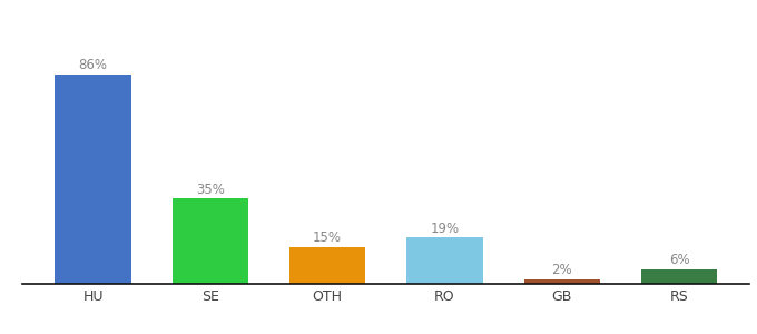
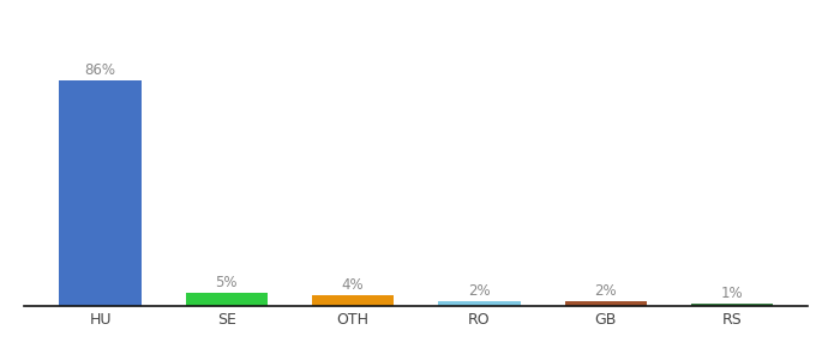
SE: 35% -> 5%
OTH: 15% -> 4%
RO: 19% -> 2%
RS: 6% -> 1%
